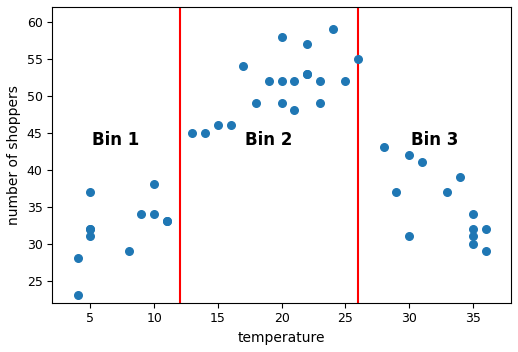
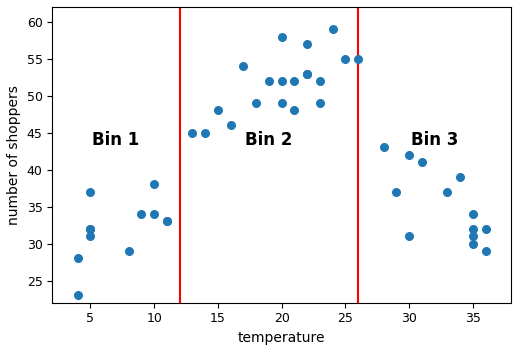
15: 46 -> 48
25: 52 -> 55
